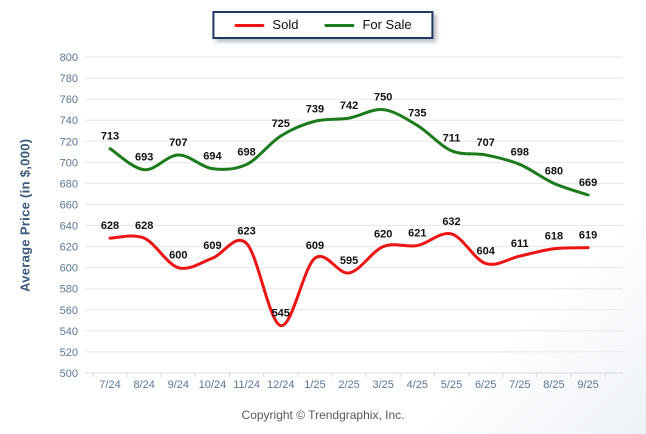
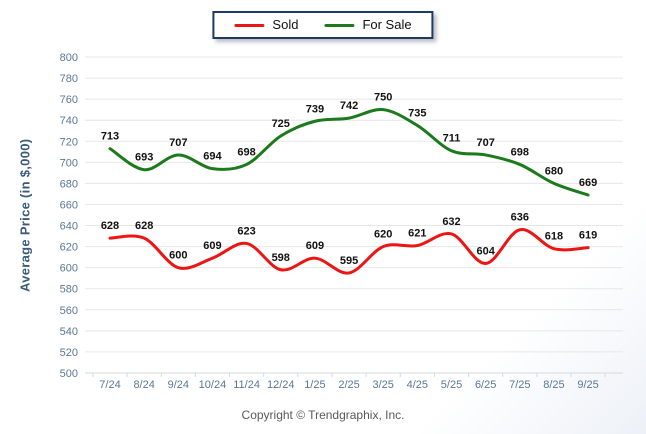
Sold/12/24: 545 -> 598
Sold/7/25: 611 -> 636
